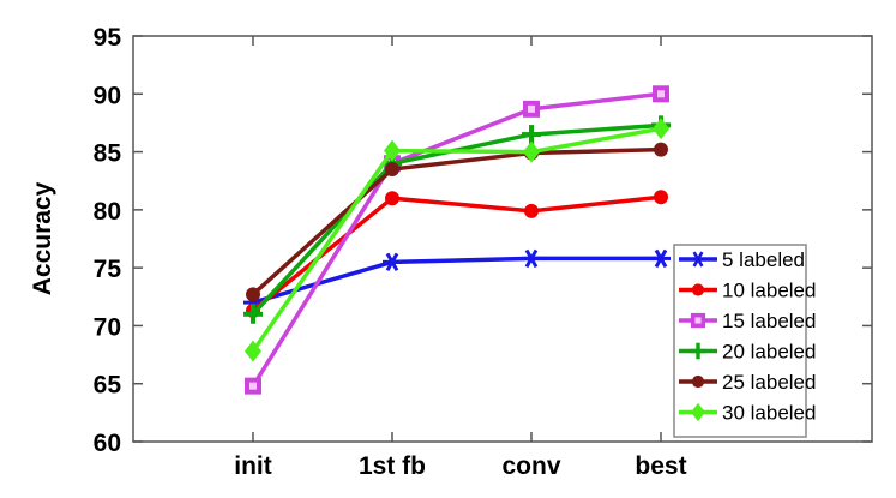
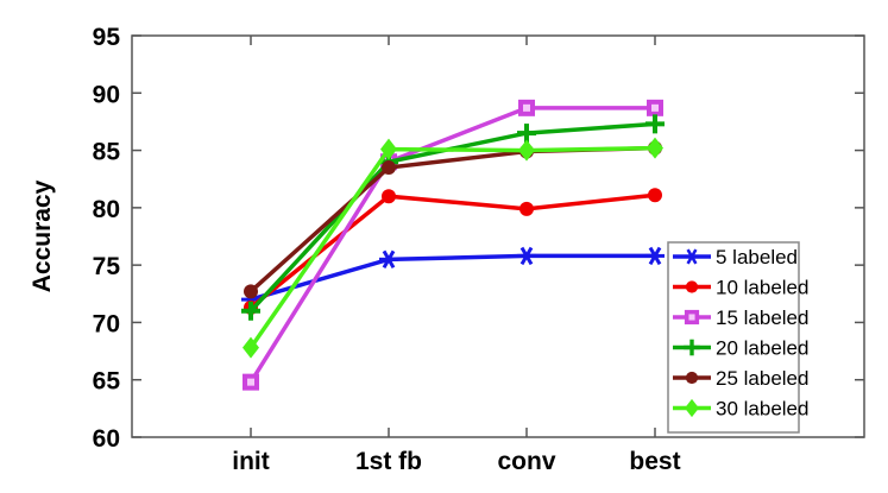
15 labeled/best: 90 -> 89
30 labeled/best: 87 -> 85
